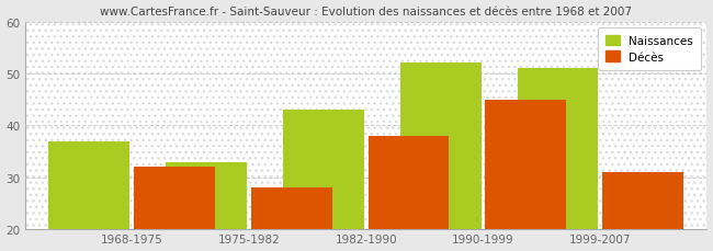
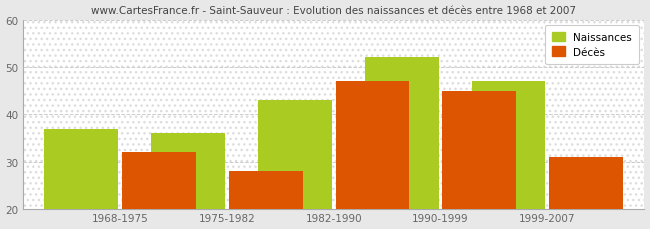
Naissances/1975-1982: 33 -> 36
Décès/1982-1990: 38 -> 47
Naissances/1999-2007: 51 -> 47
